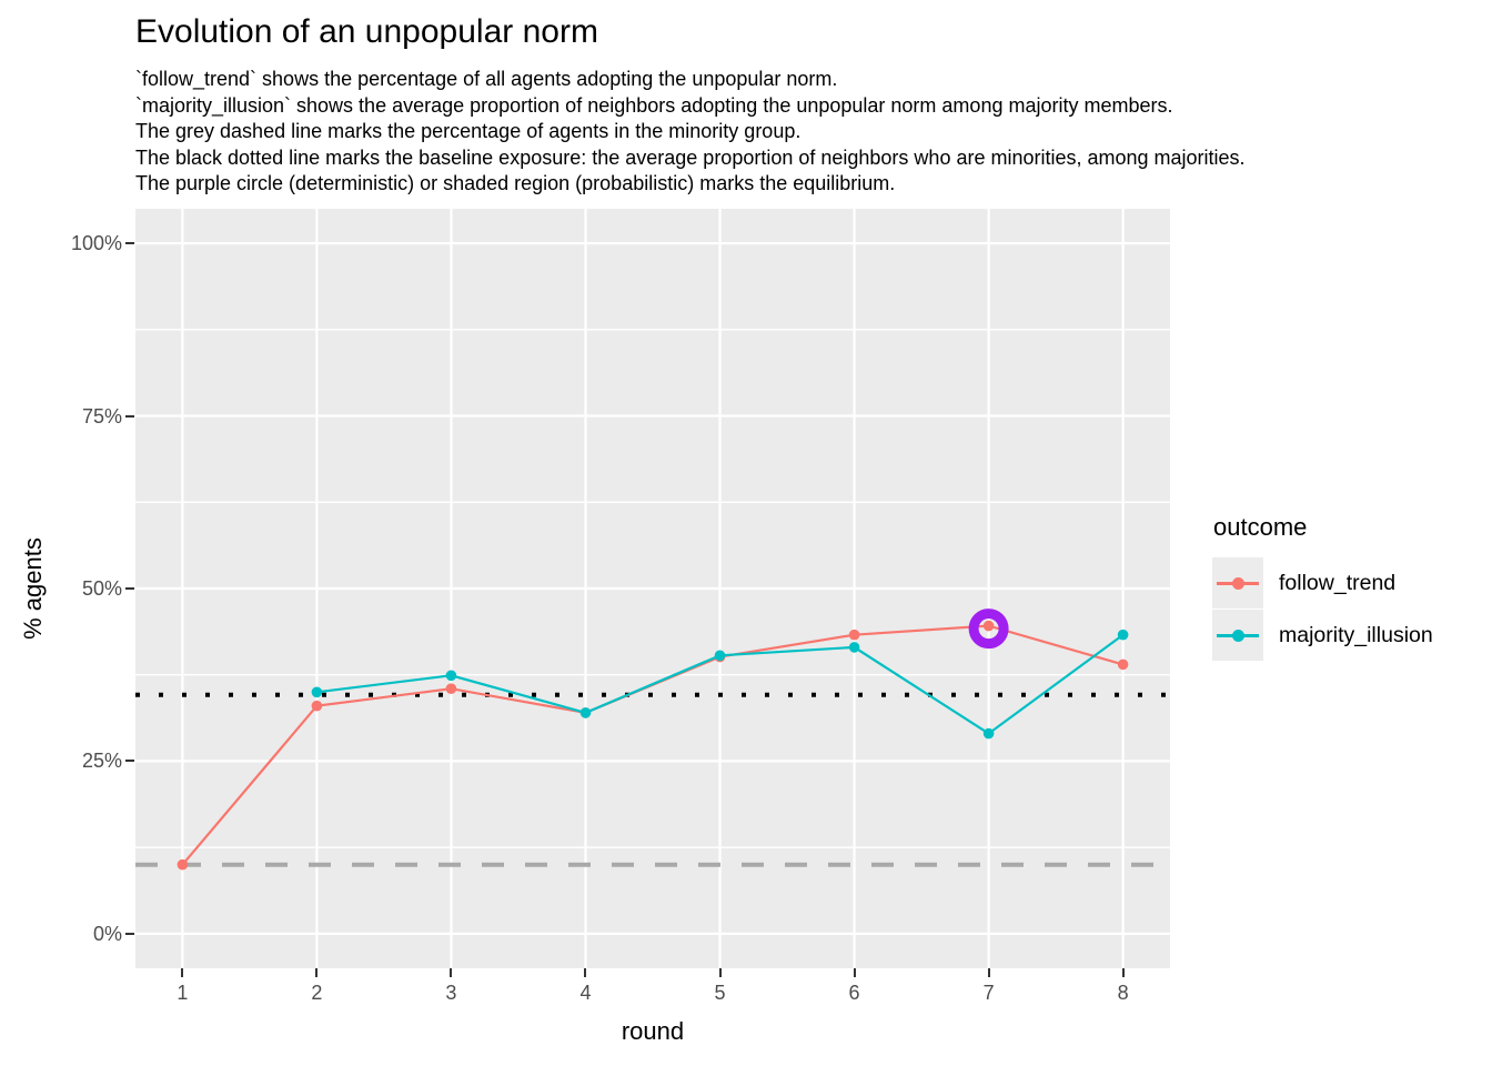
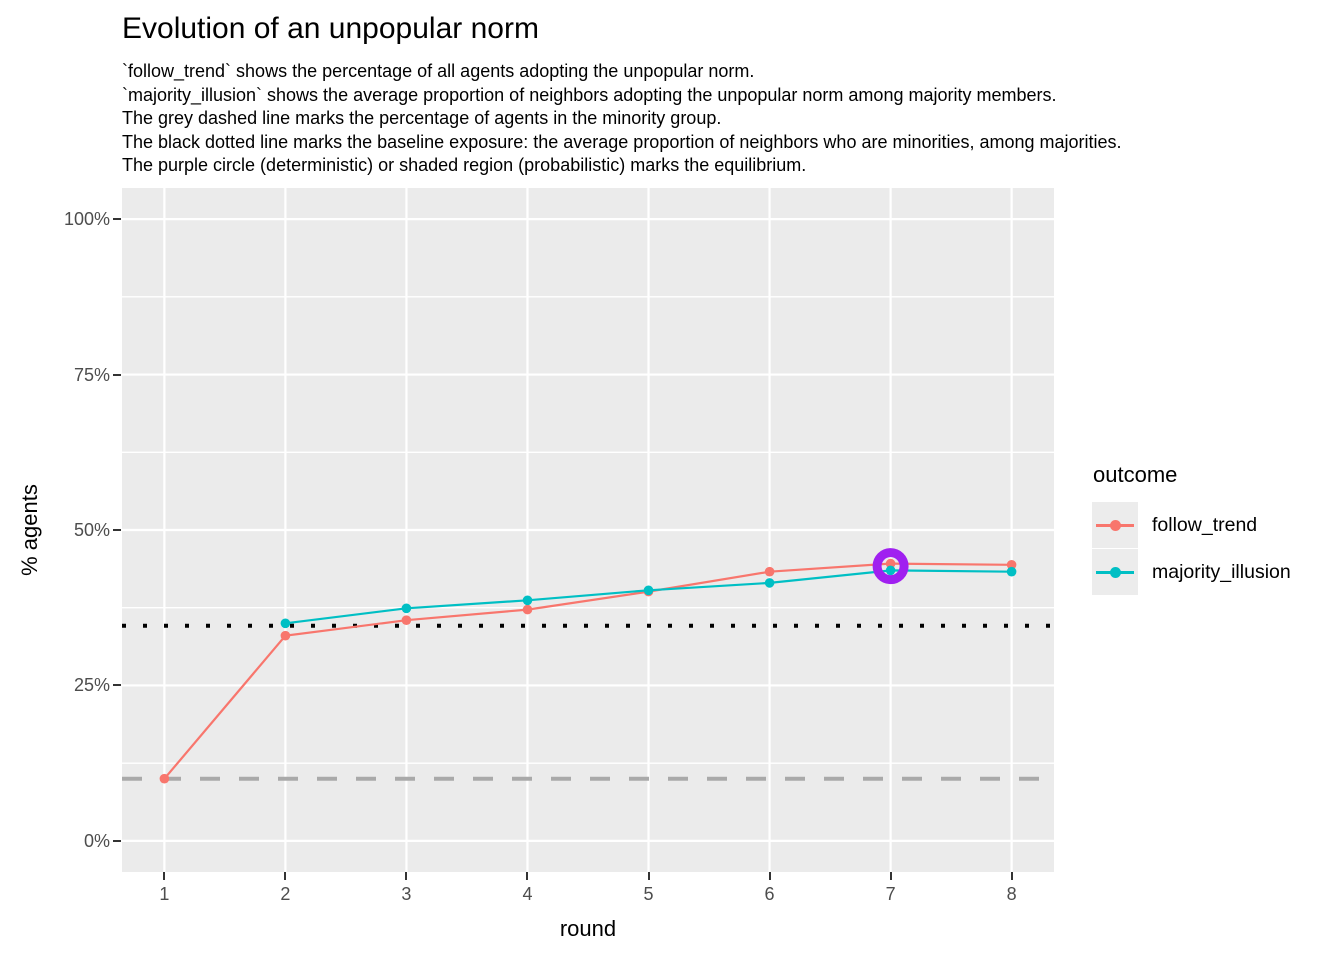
follow_trend/4: 32% -> 37%
majority_illusion/4: 32% -> 39%
majority_illusion/7: 29% -> 44%
follow_trend/8: 39% -> 44%
